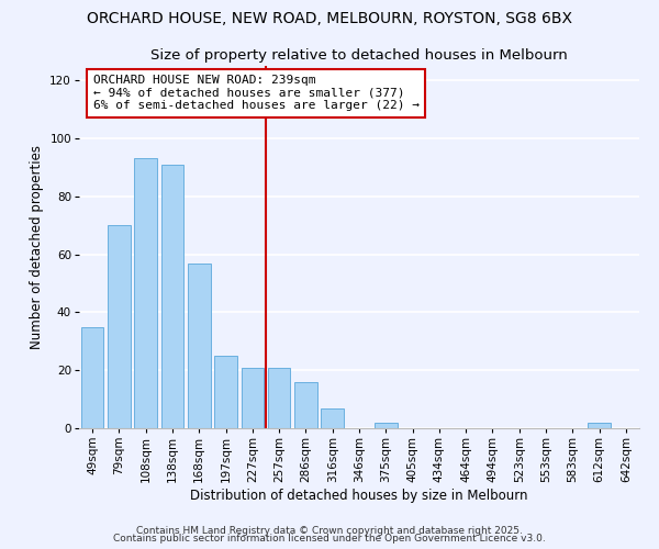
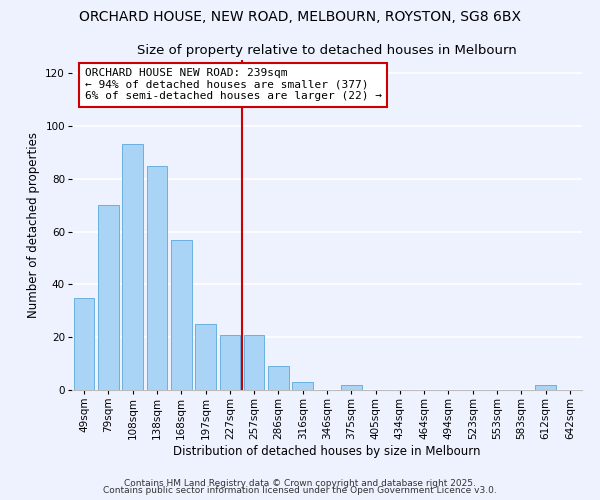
138sqm: 91 -> 85
286sqm: 16 -> 9
316sqm: 7 -> 3
